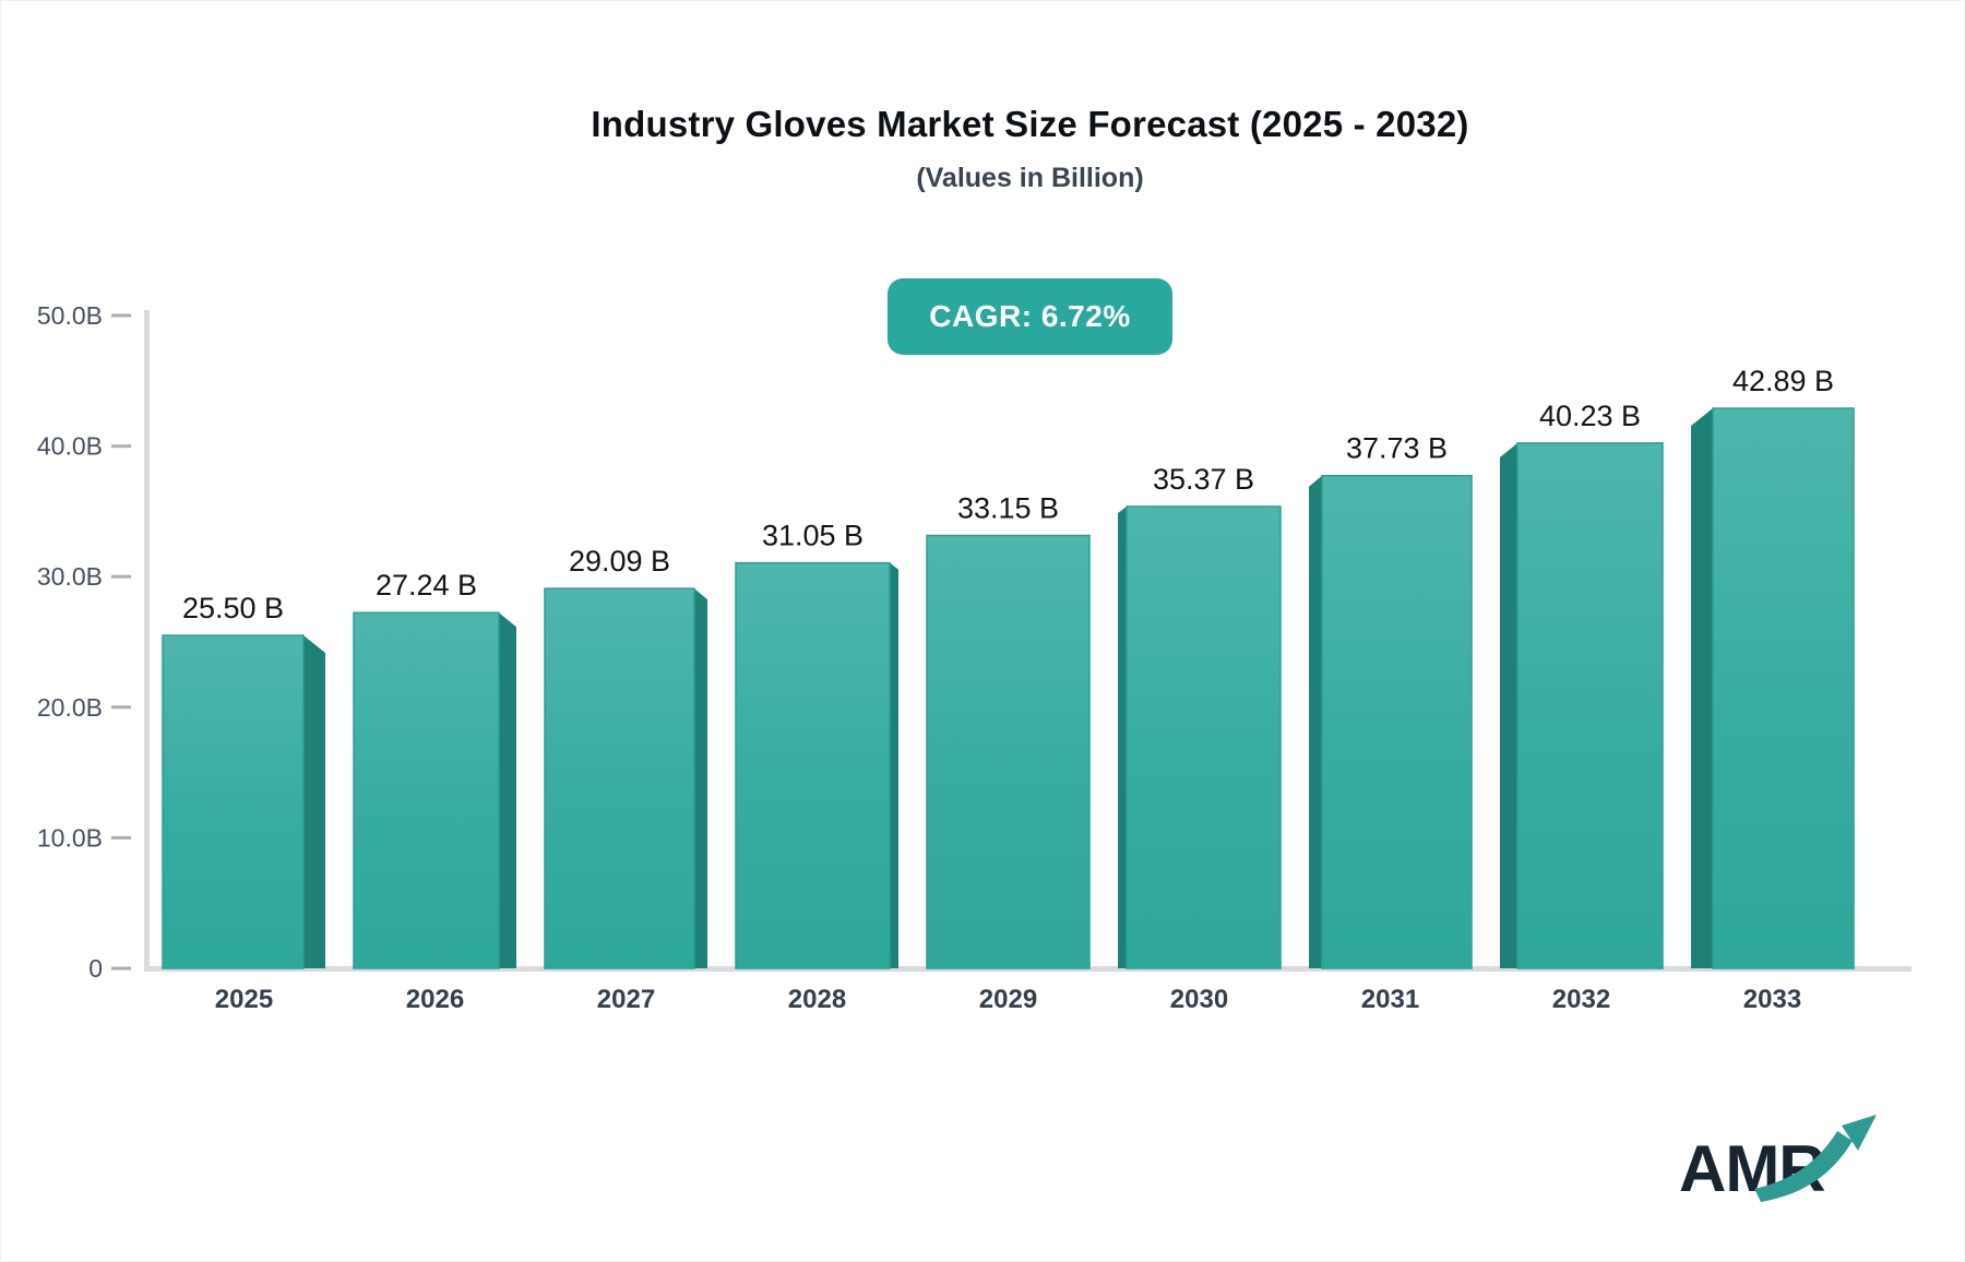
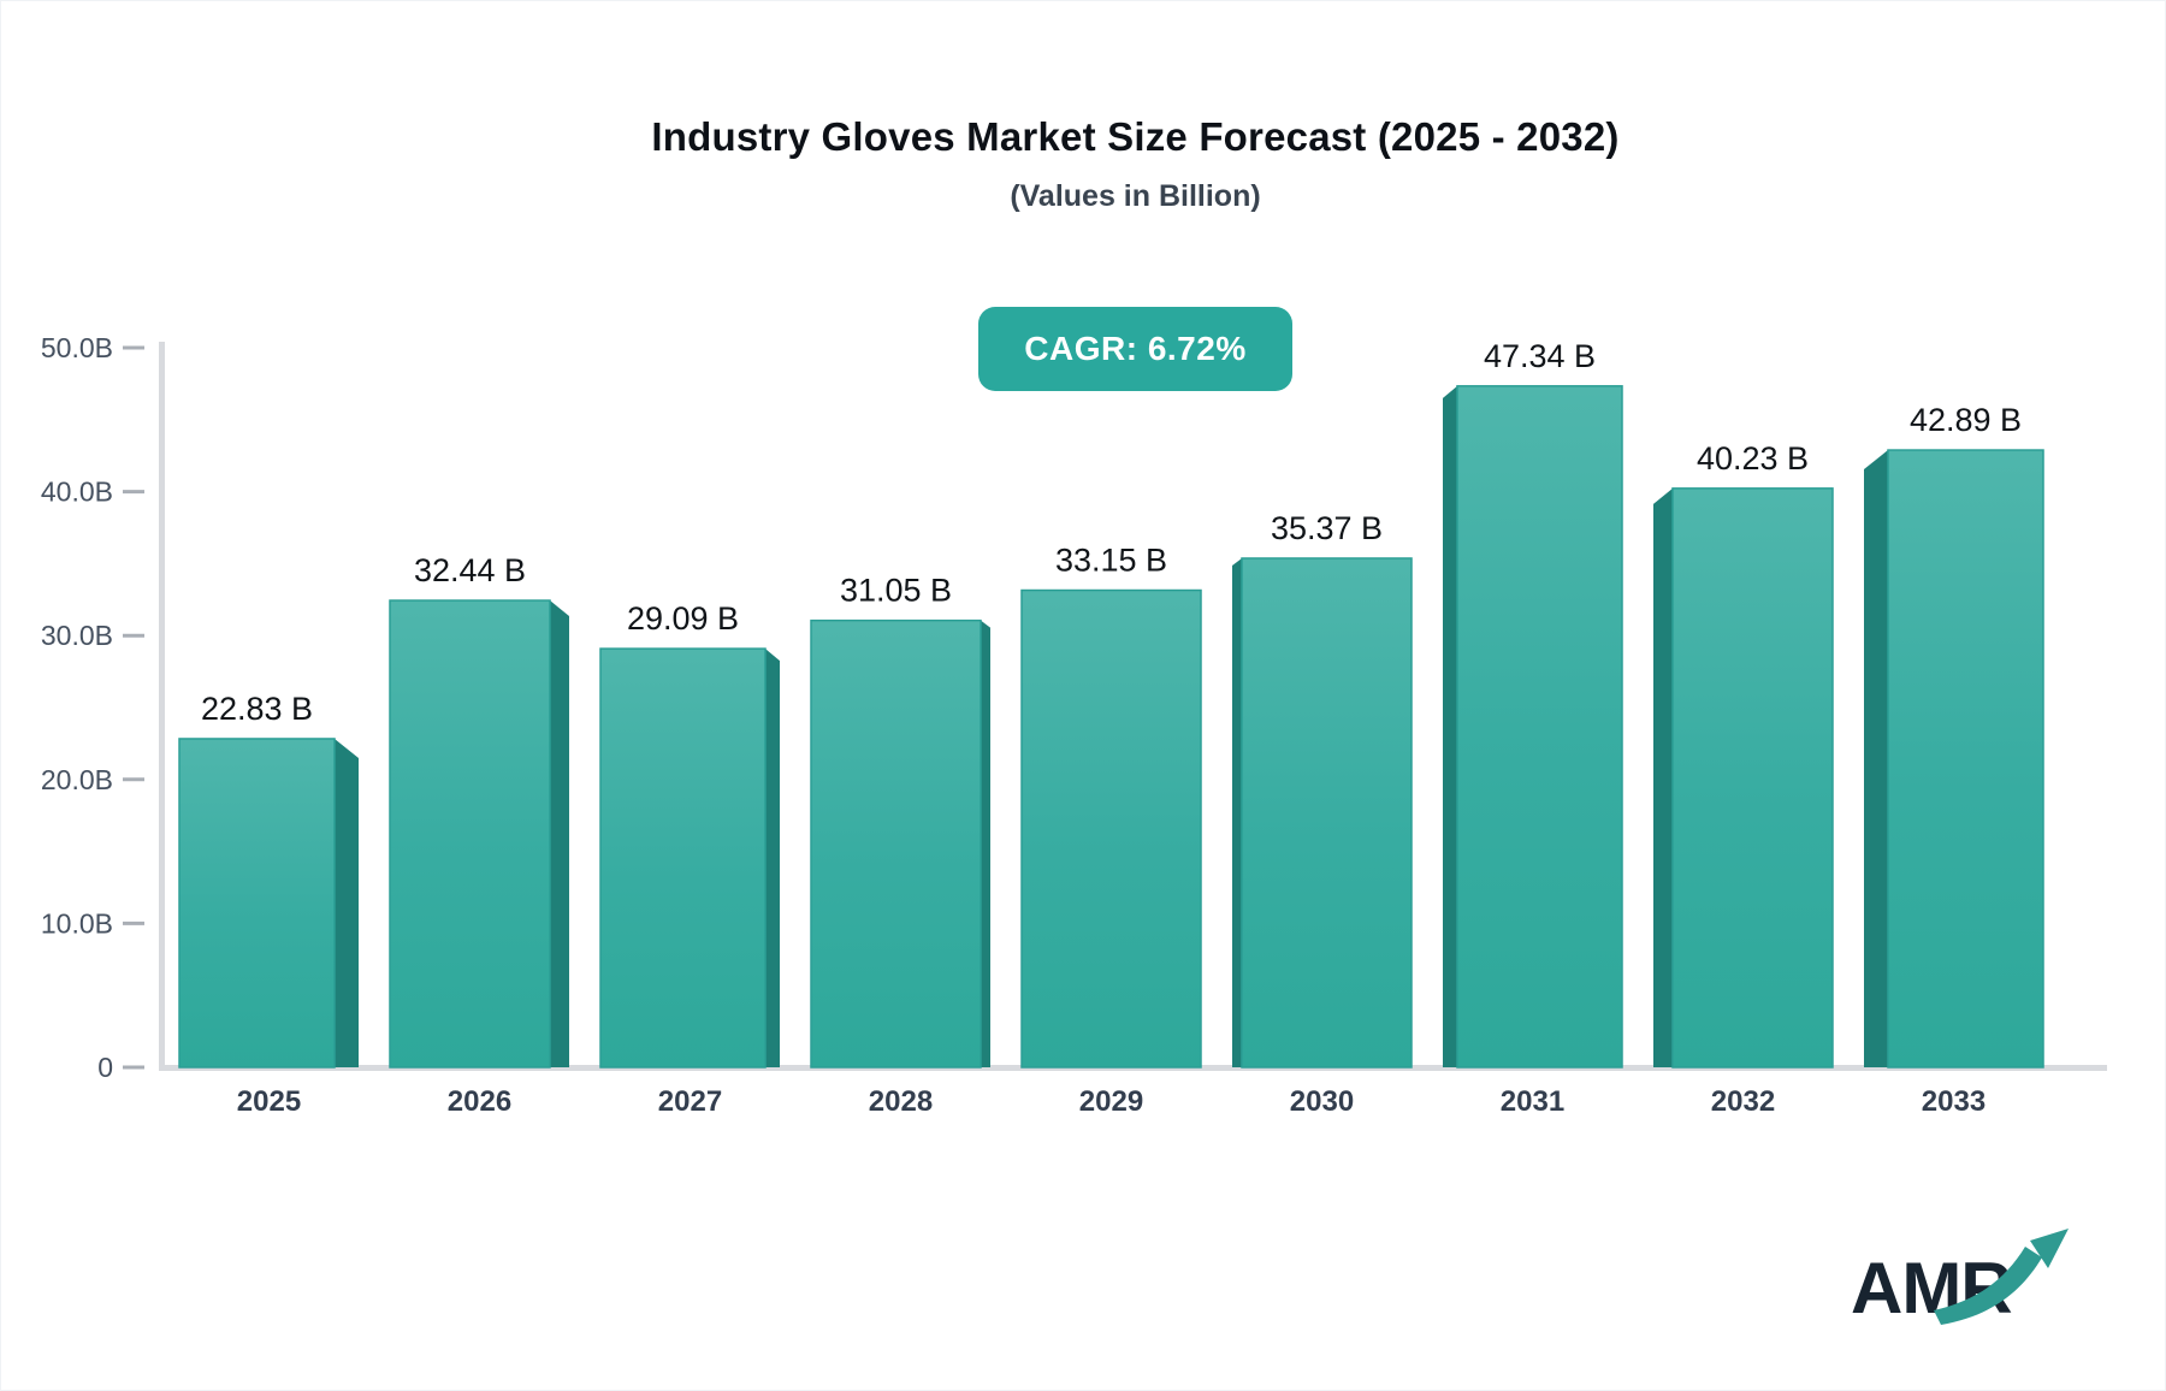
2025: 25.50 -> 22.83
2026: 27.24 -> 32.44
2031: 37.73 -> 47.34
